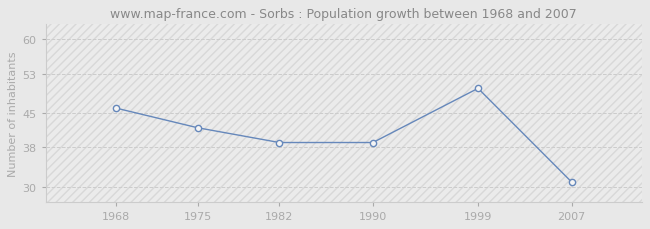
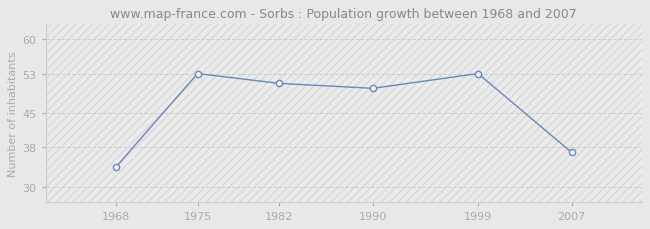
1968: 46 -> 34
1975: 42 -> 53
1982: 39 -> 51
1990: 39 -> 50
1999: 50 -> 53
2007: 31 -> 37
